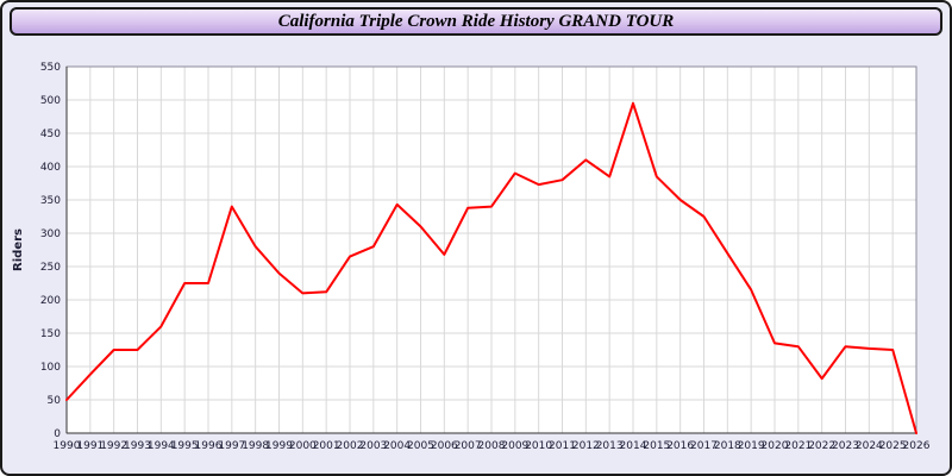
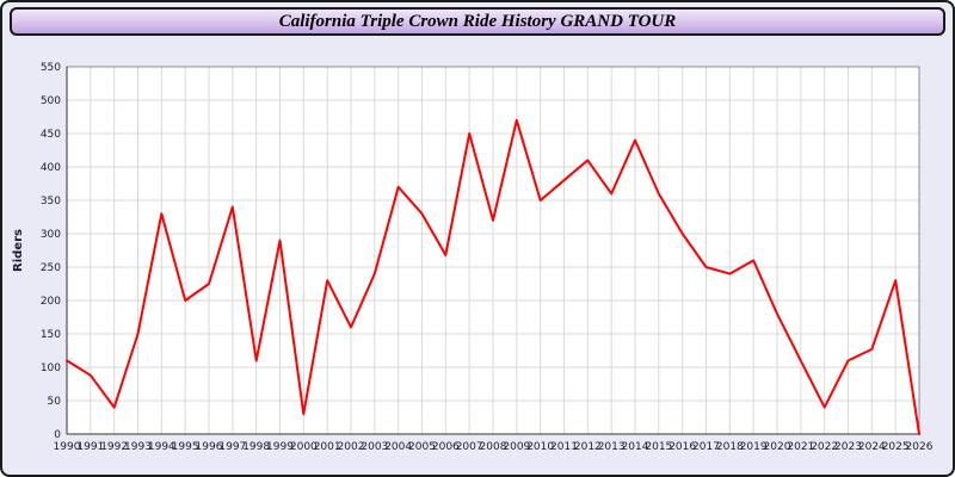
1990: 50 -> 110
1992: 120 -> 40
1993: 120 -> 150
1994: 160 -> 330
1995: 220 -> 200
1998: 280 -> 110
1999: 240 -> 290
2000: 210 -> 30
2001: 210 -> 230
2002: 260 -> 160
2003: 280 -> 240
2004: 340 -> 370
2005: 310 -> 330
2007: 340 -> 450
2008: 340 -> 320
2009: 390 -> 470
2010: 370 -> 350
2013: 380 -> 360
2014: 500 -> 440
2015: 380 -> 360
2016: 350 -> 300
2017: 320 -> 250
2018: 270 -> 240
2019: 220 -> 260
2020: 140 -> 180
2021: 130 -> 110
2022: 80 -> 40
2023: 130 -> 110
2025: 120 -> 230
